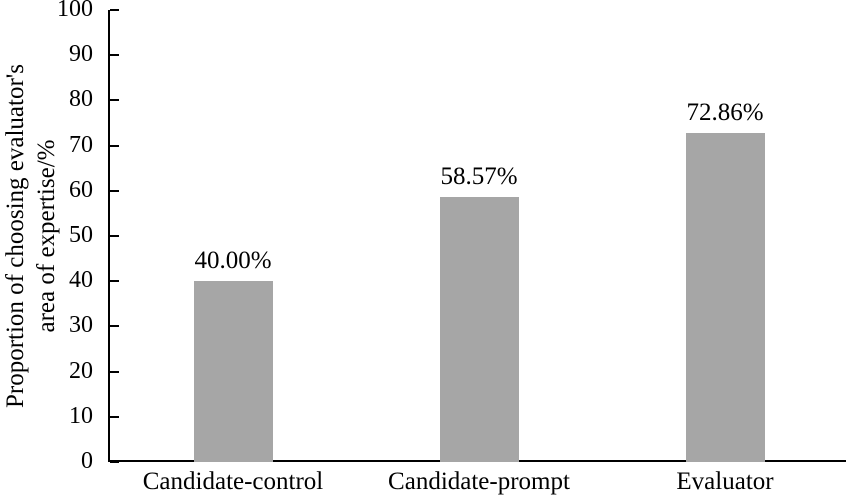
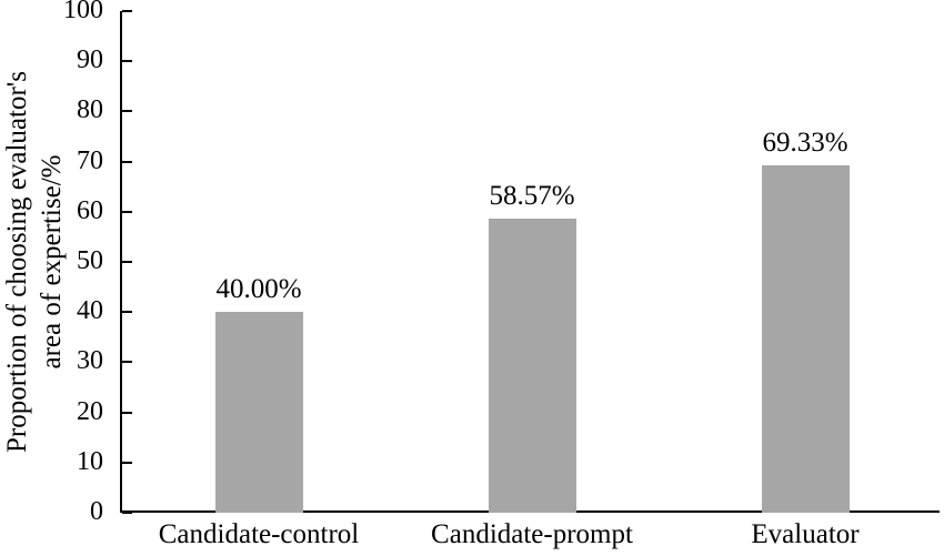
Evaluator: 72.86% -> 69.33%
